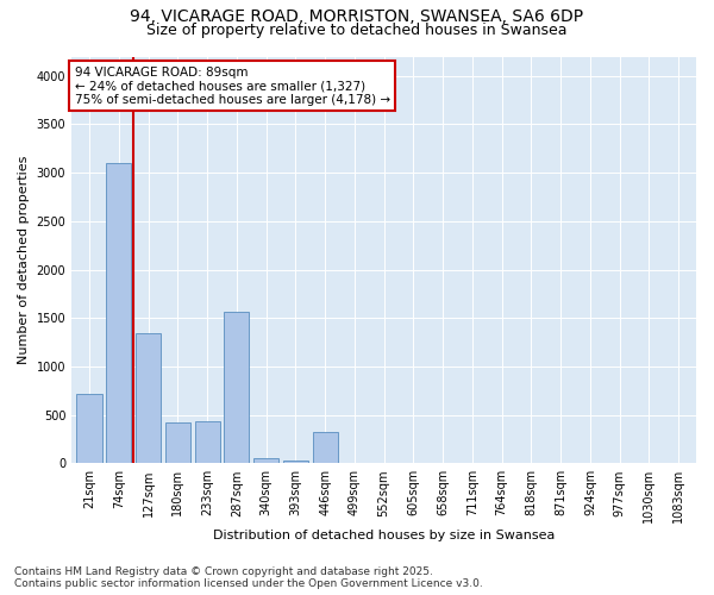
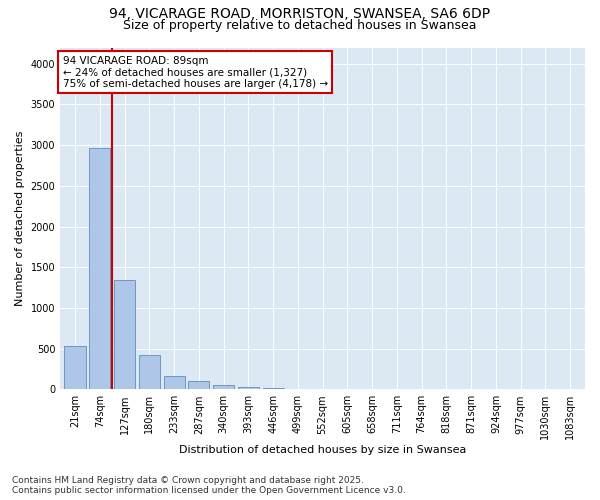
21sqm: 720 -> 530
74sqm: 3100 -> 2960
233sqm: 440 -> 160
287sqm: 1560 -> 100
446sqm: 320 -> 20
